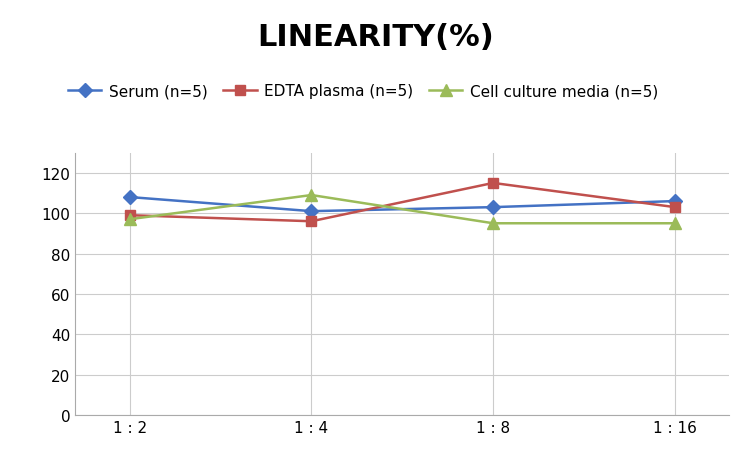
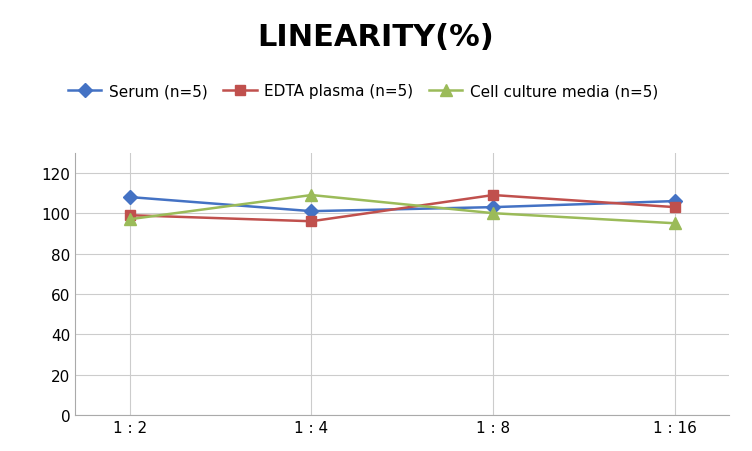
EDTA plasma (n=5)/1 : 8: 115 -> 109
Cell culture media (n=5)/1 : 8: 95 -> 100
